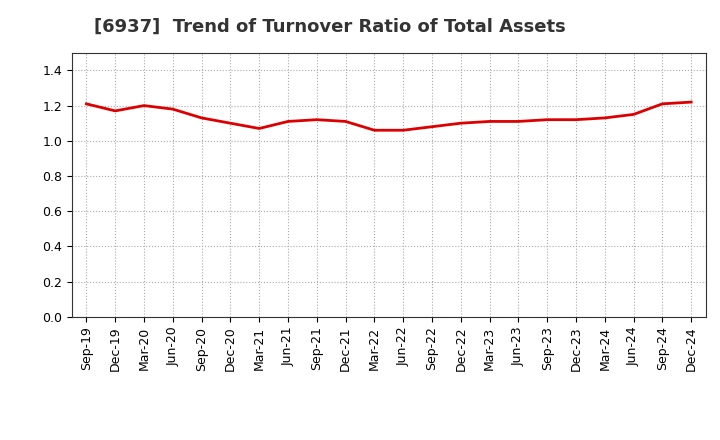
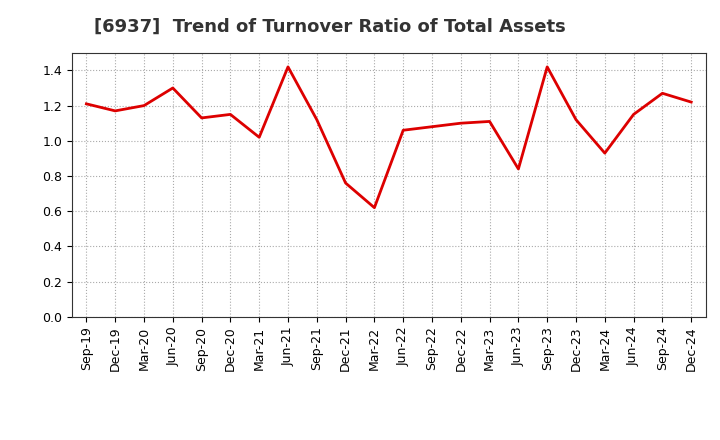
Jun-20: 1.18 -> 1.30
Dec-20: 1.10 -> 1.15
Mar-21: 1.07 -> 1.02
Jun-21: 1.11 -> 1.42
Dec-21: 1.11 -> 0.76
Mar-22: 1.06 -> 0.62
Jun-23: 1.11 -> 0.84
Sep-23: 1.12 -> 1.42
Mar-24: 1.13 -> 0.93
Sep-24: 1.21 -> 1.27
